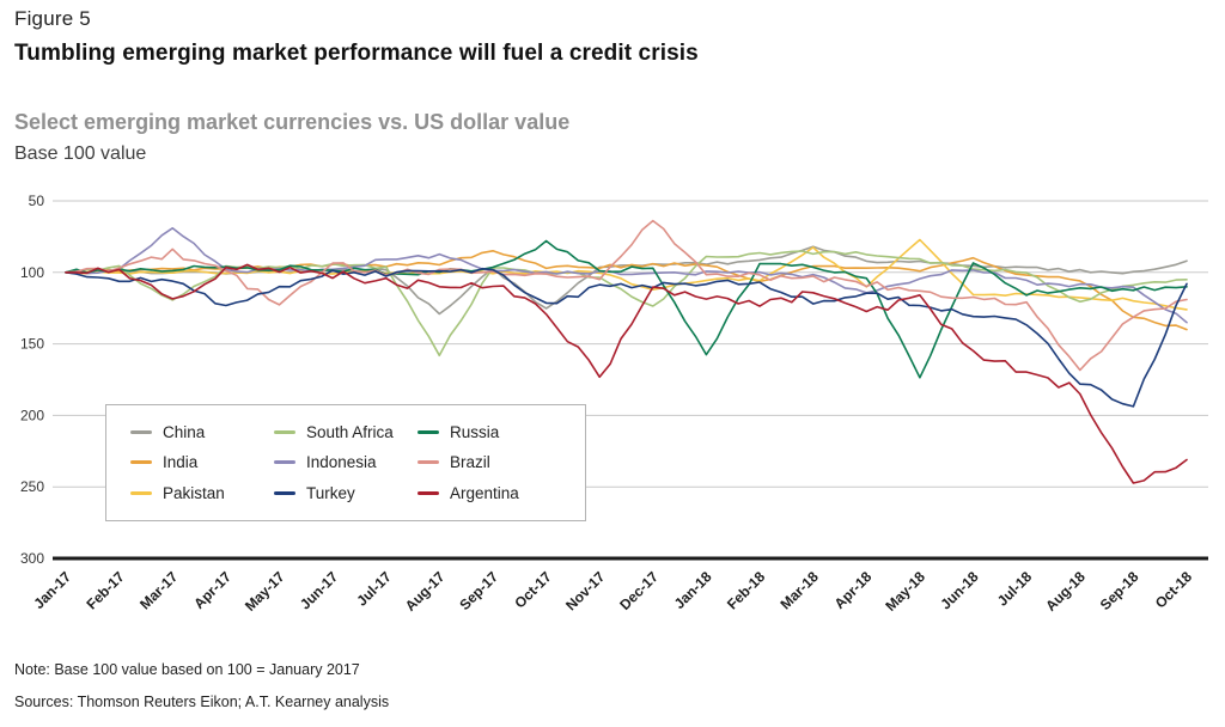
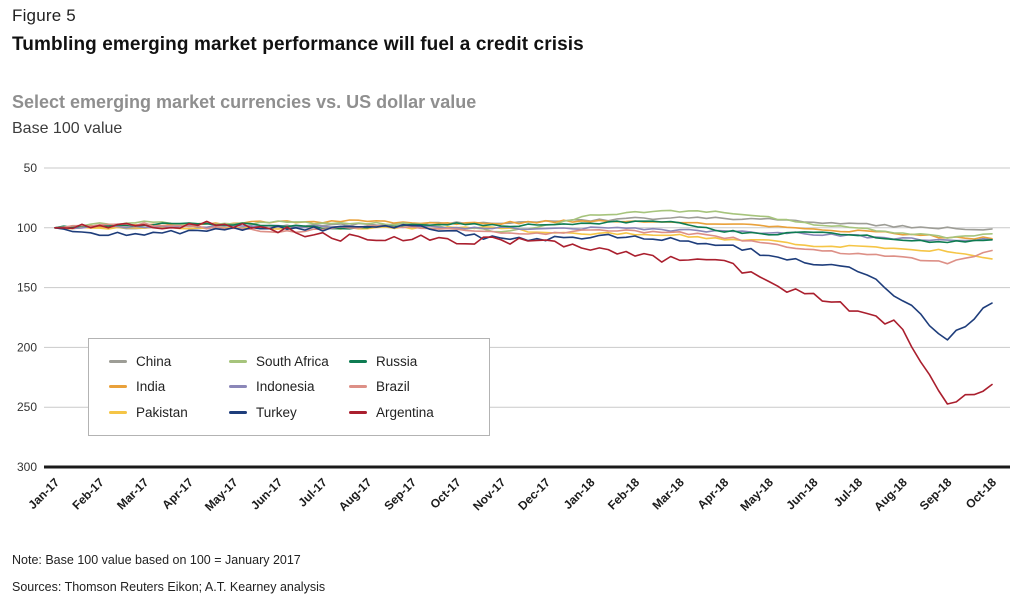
South Africa/Mar-17: 120 -> 95
Indonesia/Mar-17: 68 -> 99
Brazil/Mar-17: 86 -> 97
Argentina/Mar-17: 119 -> 98
Turkey/Apr-17: 124 -> 103
Turkey/May-17: 112 -> 102
Brazil/May-17: 124 -> 101
Brazil/Jun-17: 94 -> 104
Indonesia/Jul-17: 91 -> 99
China/Aug-17: 129 -> 97
South Africa/Aug-17: 157 -> 96
Indonesia/Aug-17: 88 -> 99
India/Sep-17: 85 -> 96
China/Oct-17: 126 -> 96
Turkey/Oct-17: 123 -> 104
Russia/Oct-17: 80 -> 97
Argentina/Oct-17: 126 -> 110
Argentina/Nov-17: 174 -> 111
Pakistan/Dec-17: 113 -> 105
South Africa/Dec-17: 124 -> 98
Brazil/Dec-17: 63 -> 105
Russia/Jan-18: 157 -> 96
India/Feb-18: 107 -> 95
China/Mar-18: 83 -> 92
Pakistan/Mar-18: 83 -> 106
Turkey/Mar-18: 121 -> 110
Argentina/Mar-18: 114 -> 127
Indonesia/Apr-18: 115 -> 103
Pakistan/May-18: 77 -> 110
Russia/May-18: 172 -> 105
Argentina/May-18: 119 -> 148
India/Jun-18: 90 -> 101
Indonesia/Jun-18: 97 -> 105
Russia/Jun-18: 94 -> 104
Russia/Jul-18: 115 -> 106
South Africa/Aug-18: 120 -> 104
Turkey/Aug-18: 177 -> 160
Brazil/Aug-18: 170 -> 125
India/Sep-18: 131 -> 108
China/Oct-18: 92 -> 101
India/Oct-18: 140 -> 109
Indonesia/Oct-18: 135 -> 110
Turkey/Oct-18: 108 -> 163
